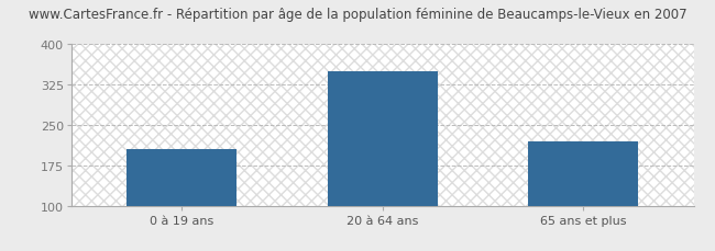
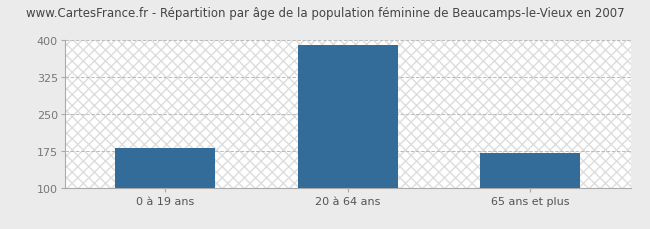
0 à 19 ans: 205 -> 181
20 à 64 ans: 350 -> 390
65 ans et plus: 220 -> 170
